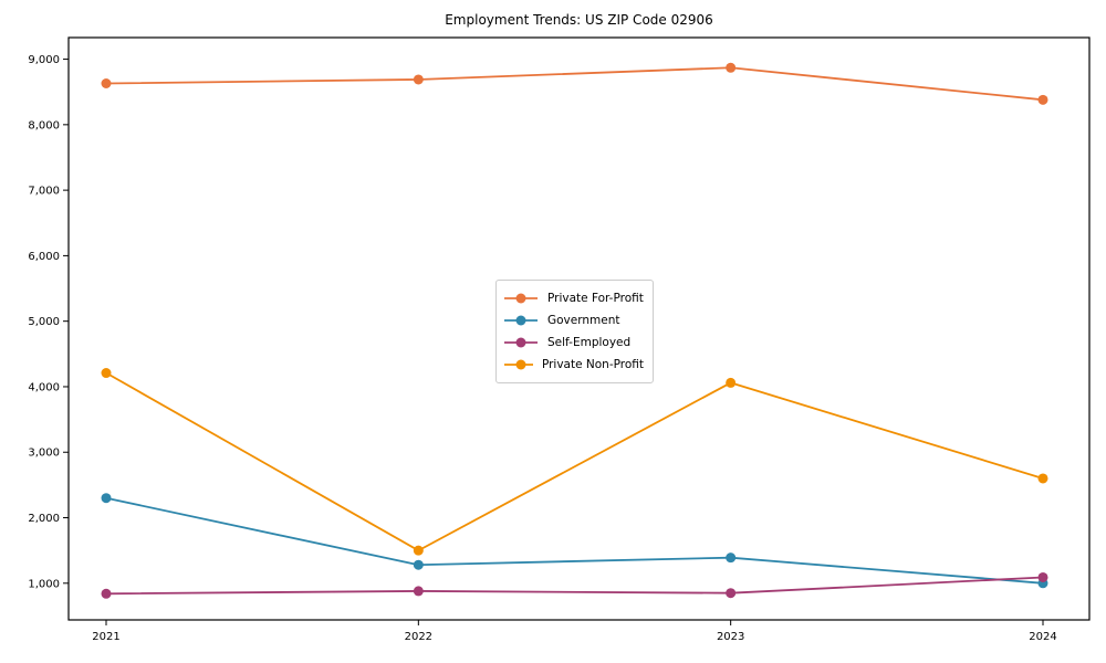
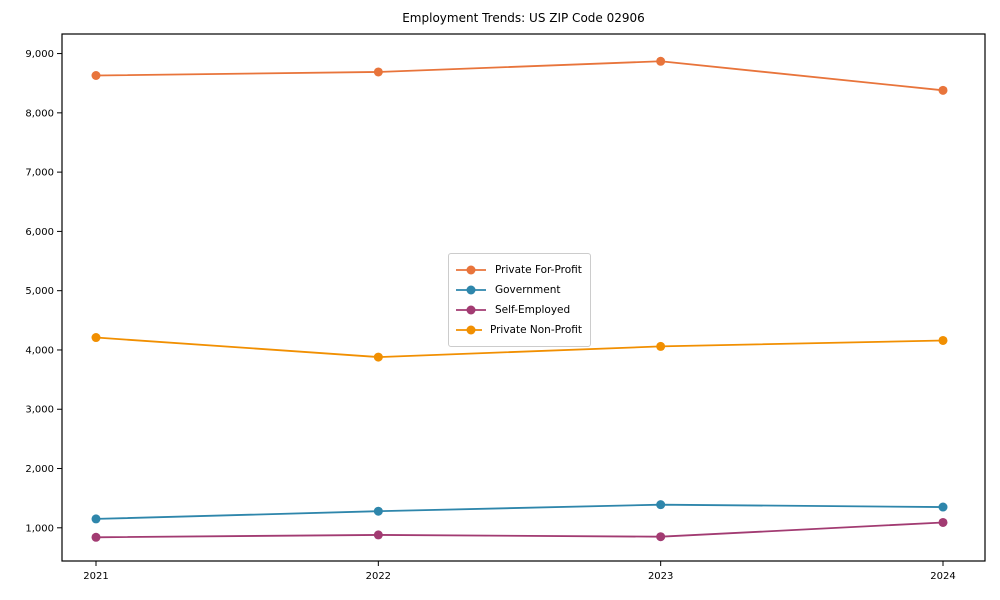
Government/2021: 2300 -> 1200
Private Non-Profit/2022: 1500 -> 3900
Government/2024: 1000 -> 1400
Private Non-Profit/2024: 2600 -> 4200
